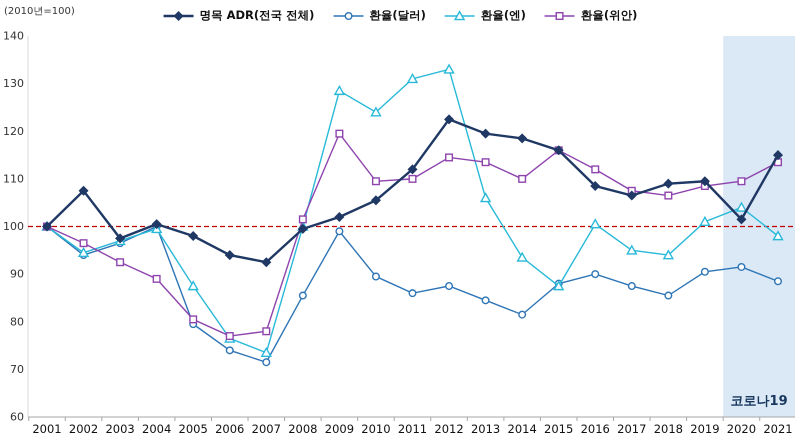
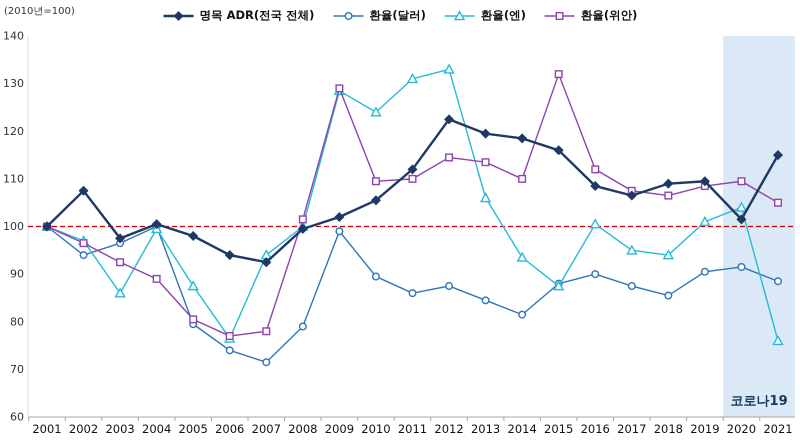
환율(엔)/2002: 94 -> 97
환율(엔)/2003: 97 -> 86
환율(엔)/2007: 74 -> 94
환율(달러)/2008: 86 -> 79
환율(위안)/2009: 120 -> 129
환율(위안)/2015: 116 -> 132
환율(엔)/2021: 98 -> 76
환율(위안)/2021: 114 -> 105
